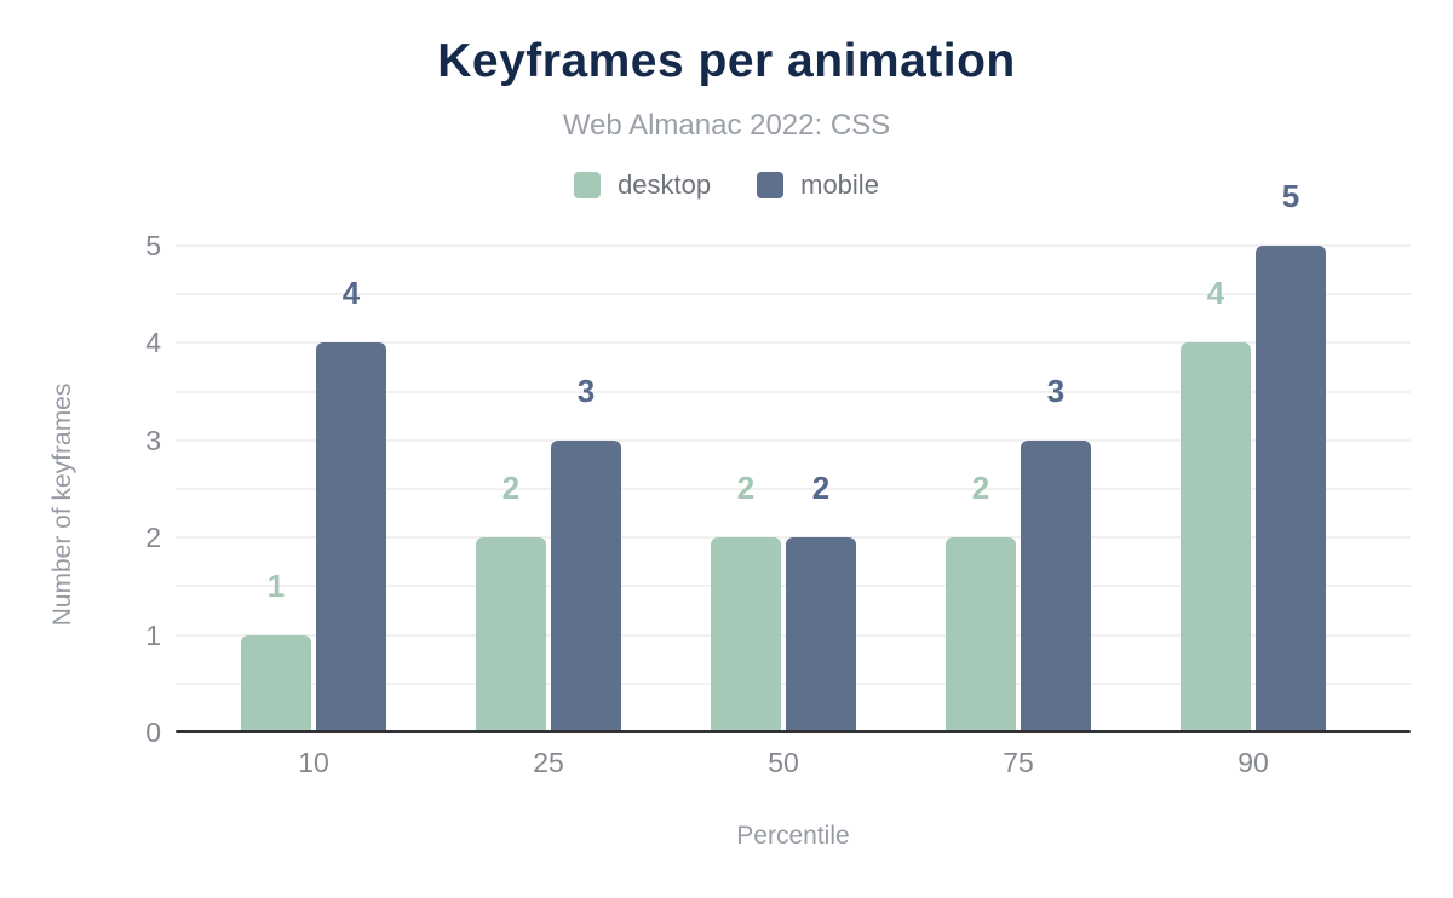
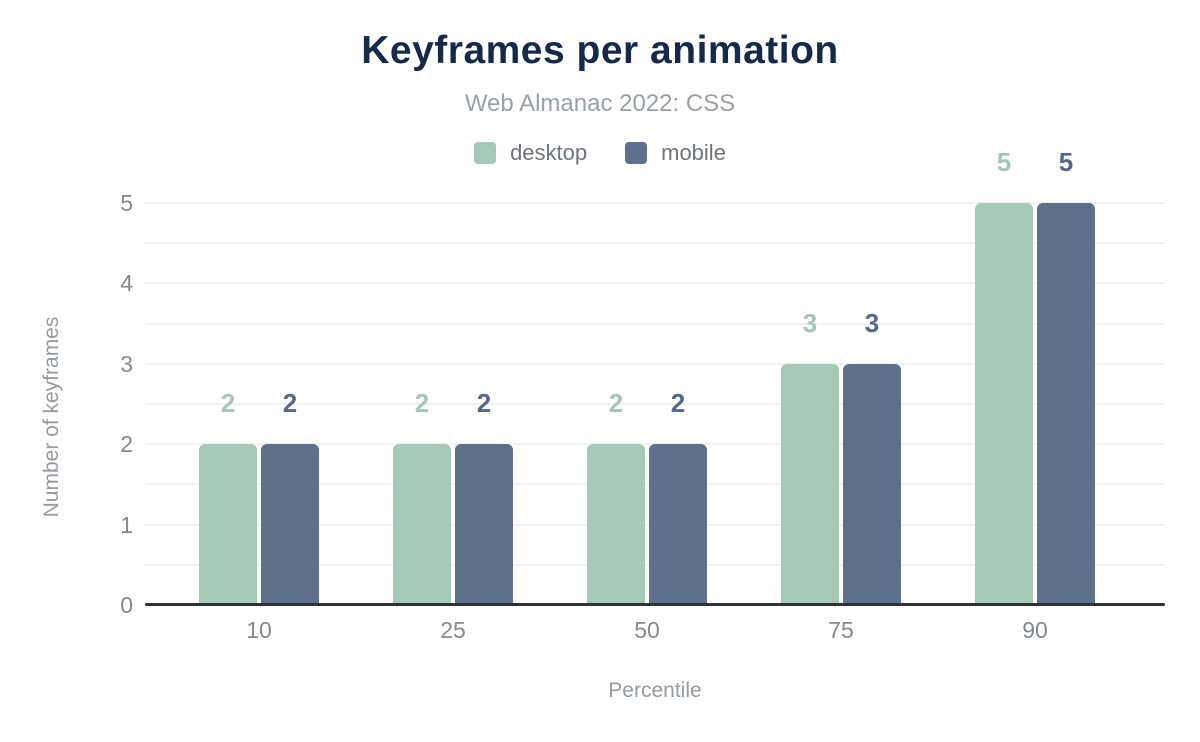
desktop/10: 1 -> 2
mobile/10: 4 -> 2
mobile/25: 3 -> 2
desktop/75: 2 -> 3
desktop/90: 4 -> 5
